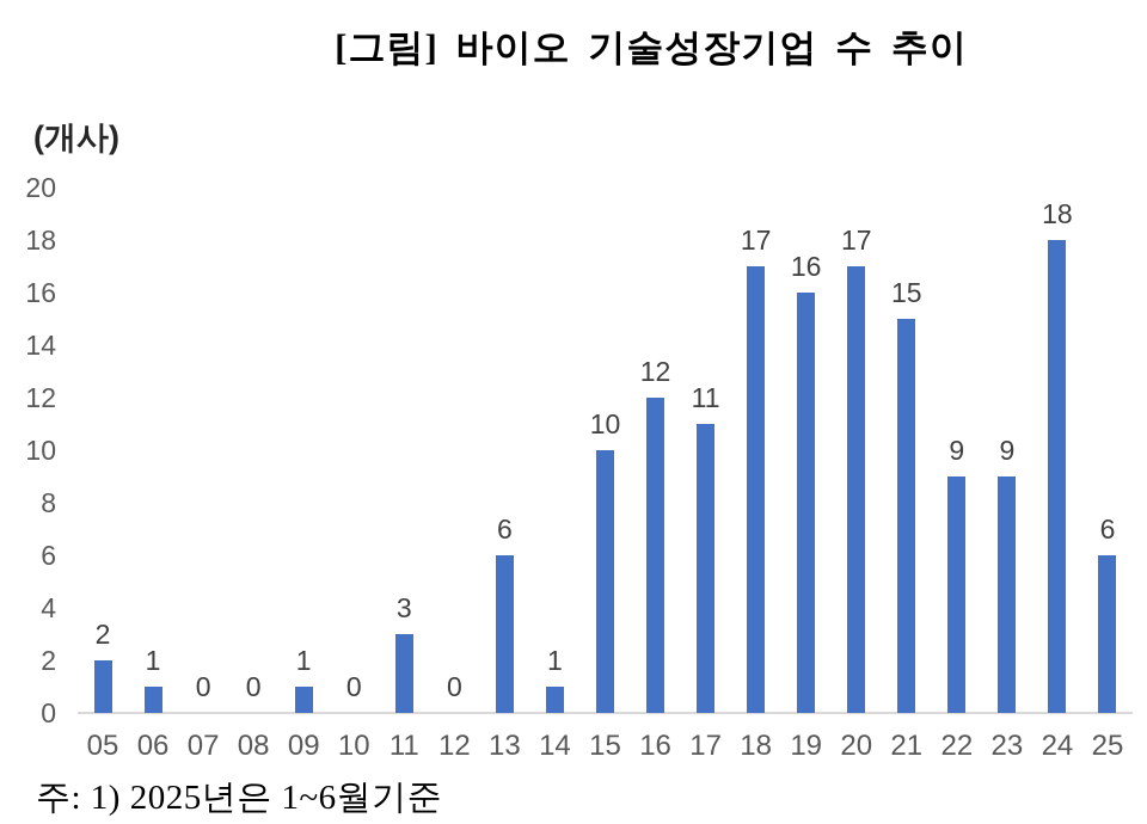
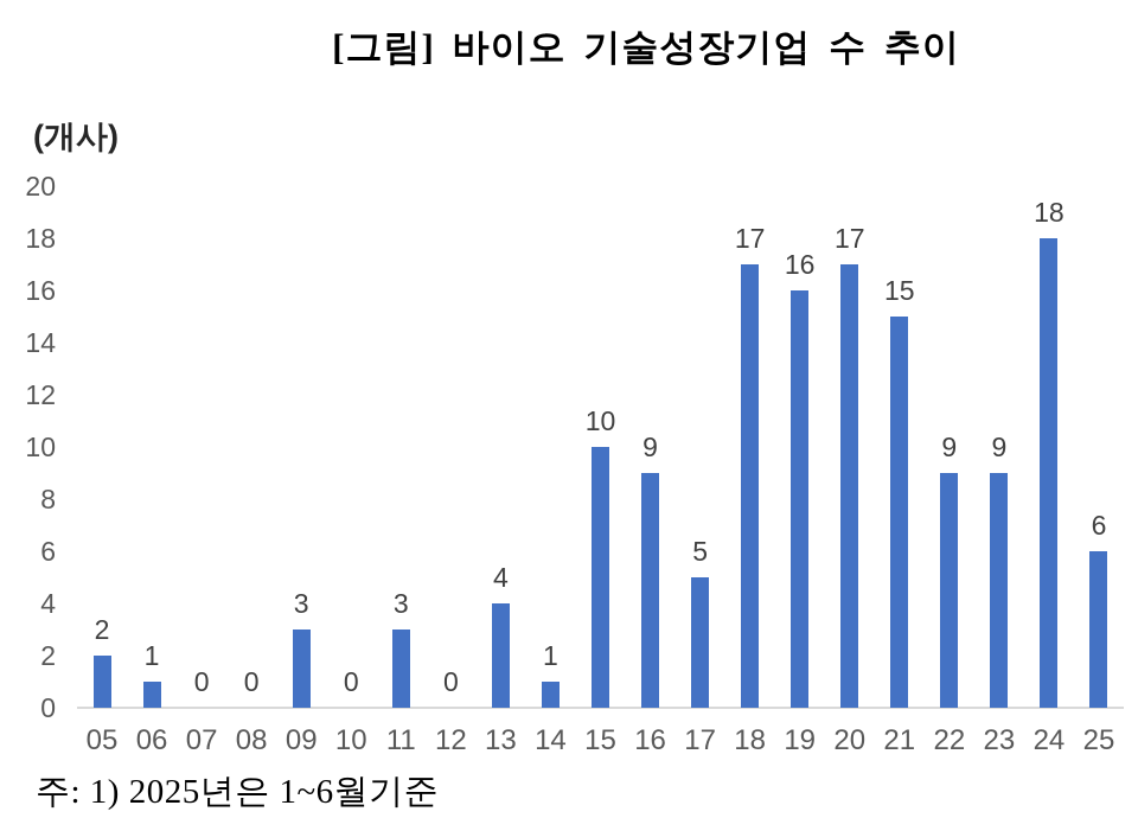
09: 1 -> 3
13: 6 -> 4
16: 12 -> 9
17: 11 -> 5
